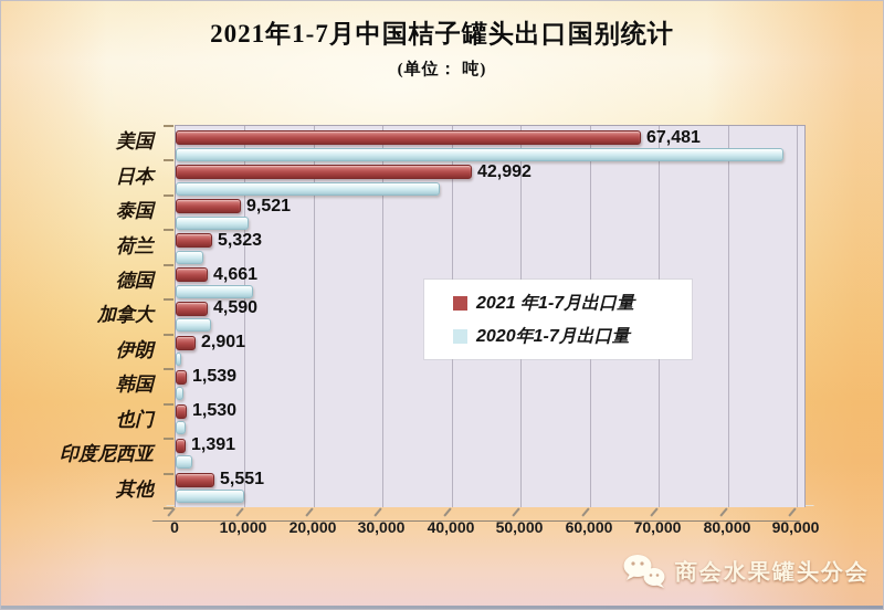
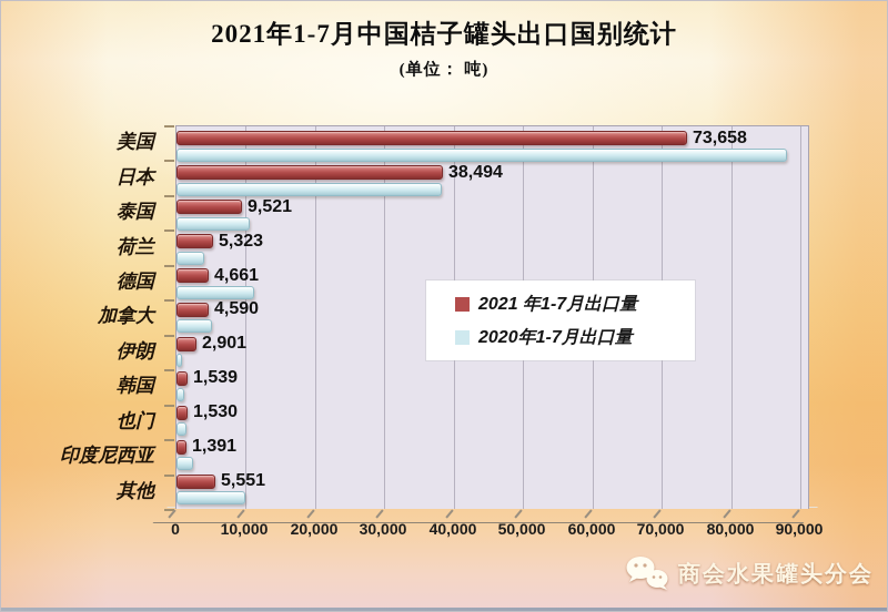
2021 年1-7月出口量/美国: 67,481 -> 73,658
2021 年1-7月出口量/日本: 42,992 -> 38,494
